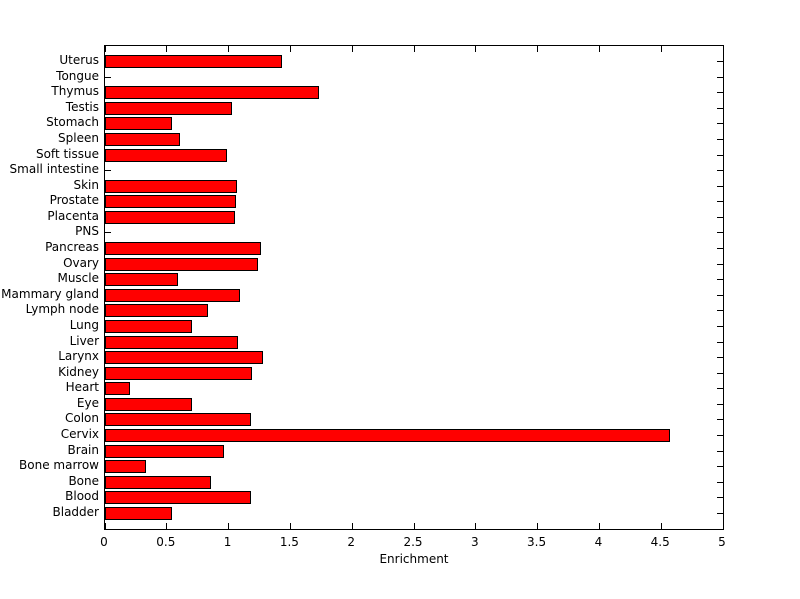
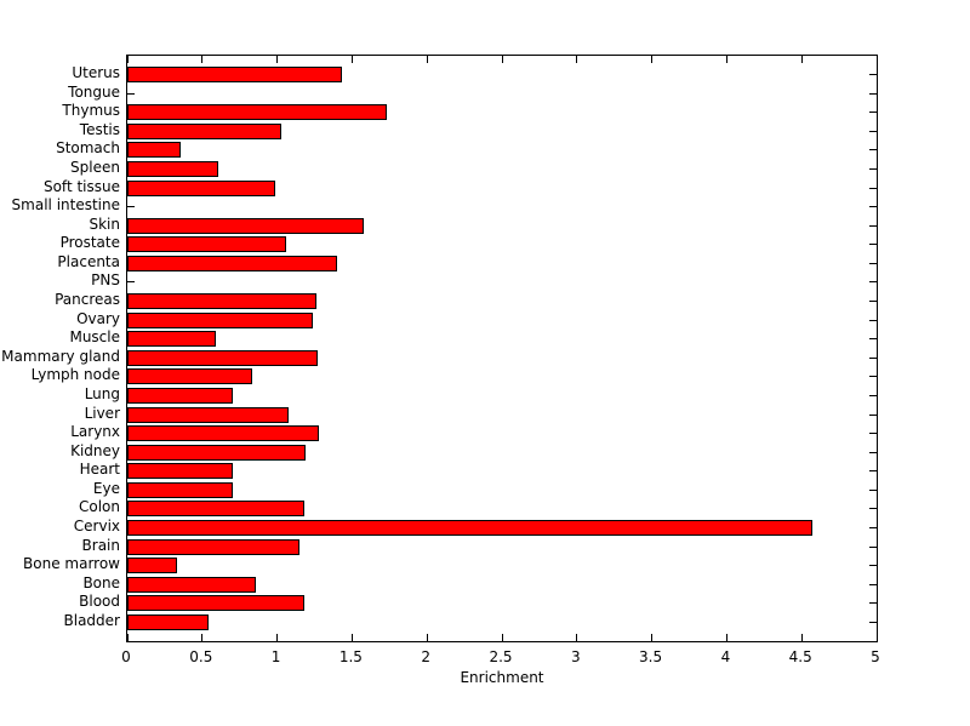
Stomach: 0.54 -> 0.36
Skin: 1.07 -> 1.58
Placenta: 1.05 -> 1.40
Mammary gland: 1.09 -> 1.27
Heart: 0.20 -> 0.70
Brain: 0.96 -> 1.15
